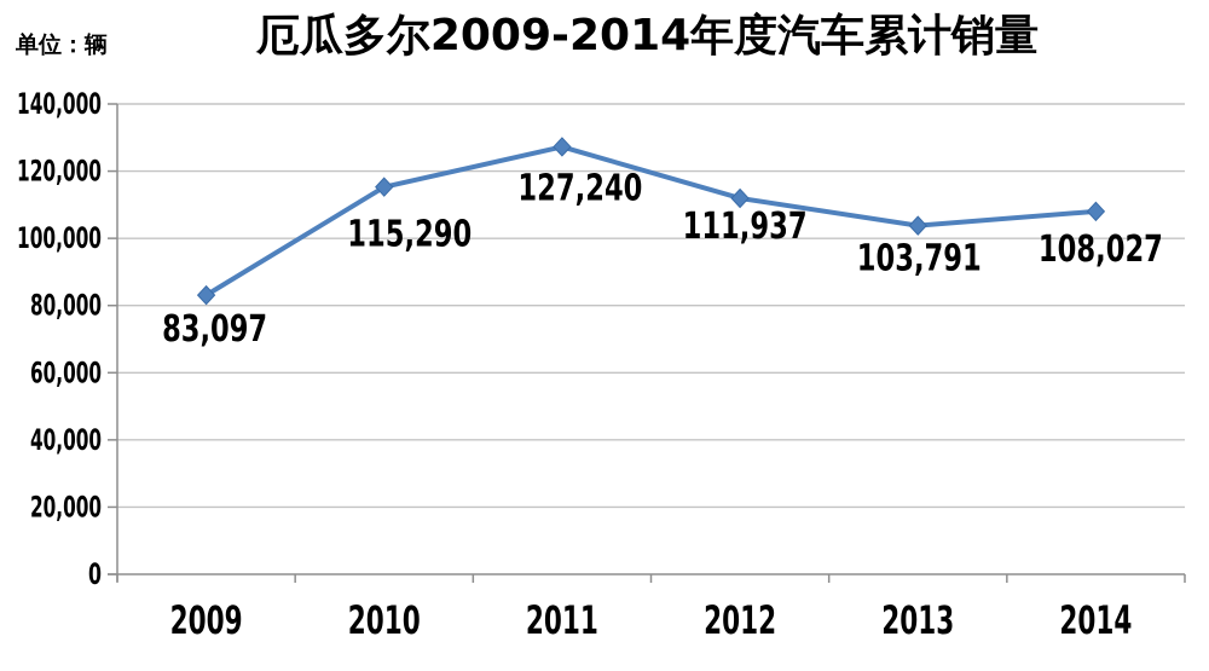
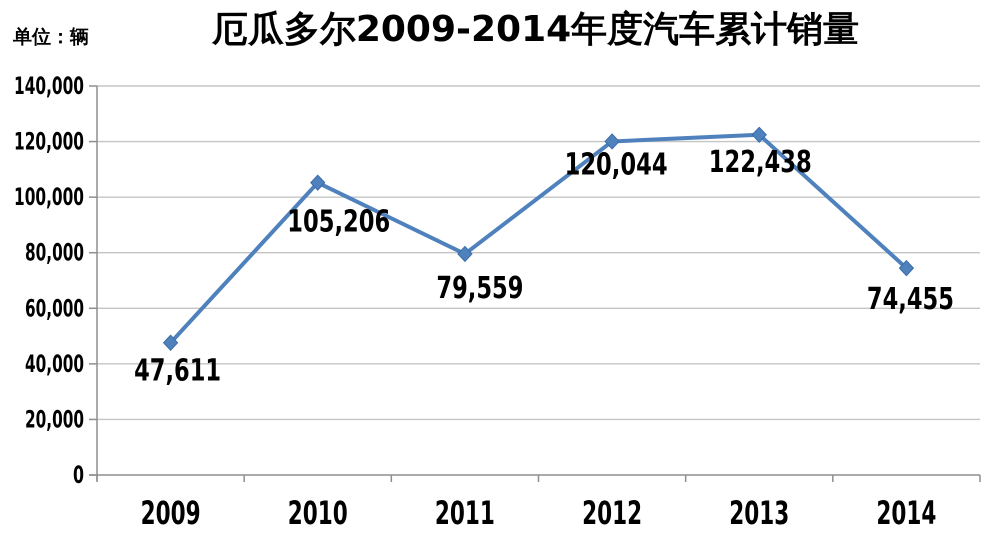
2009: 83,097 -> 47,611
2010: 115,290 -> 105,206
2011: 127,240 -> 79,559
2012: 111,937 -> 120,044
2013: 103,791 -> 122,438
2014: 108,027 -> 74,455
